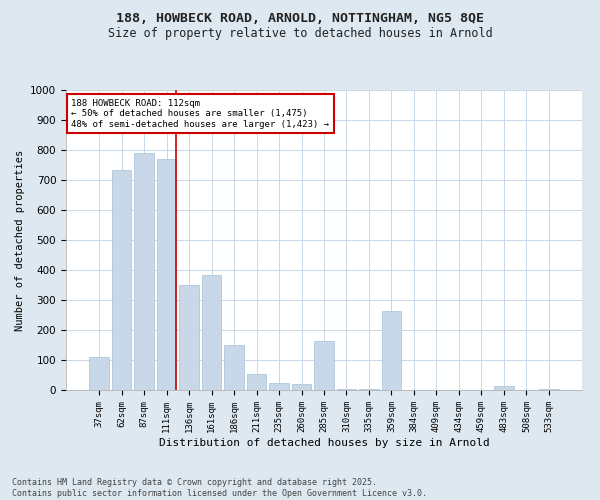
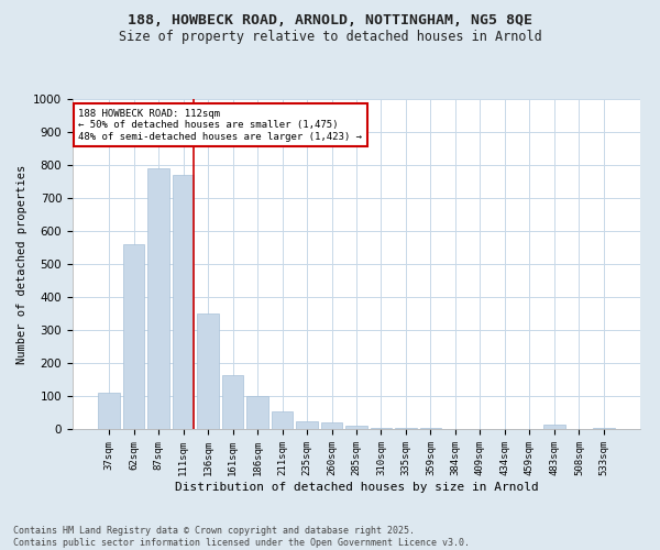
62sqm: 735 -> 560
161sqm: 385 -> 165
186sqm: 150 -> 100
285sqm: 165 -> 10
359sqm: 265 -> 2
